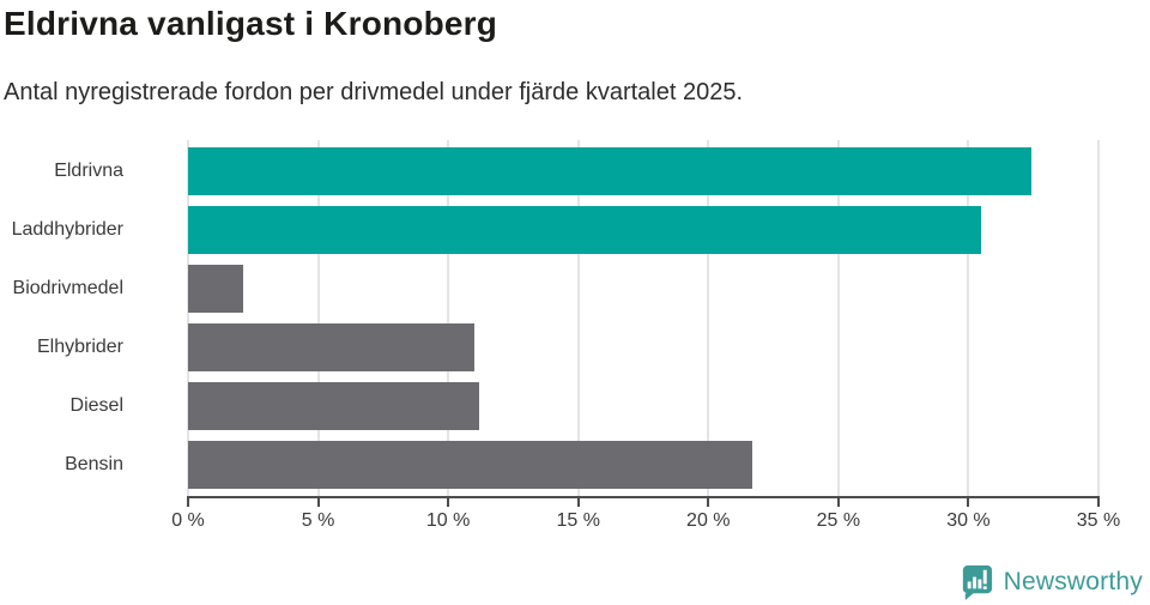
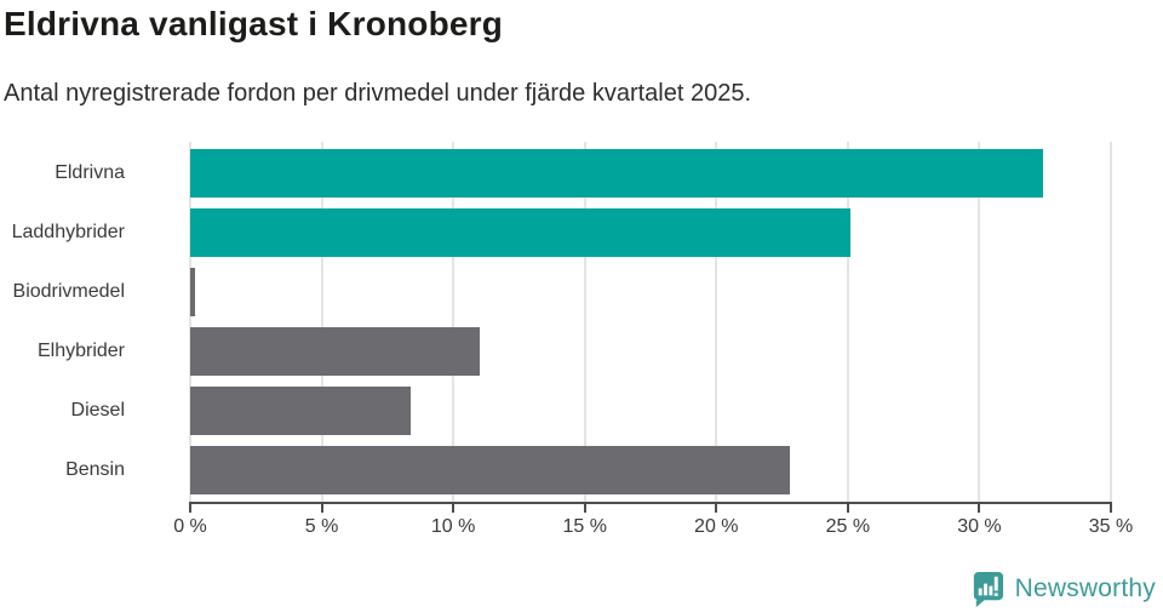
Laddhybrider: 30.5% -> 25.1%
Biodrivmedel: 2.1% -> 0.2%
Diesel: 11.2% -> 8.4%
Bensin: 21.7% -> 22.8%
